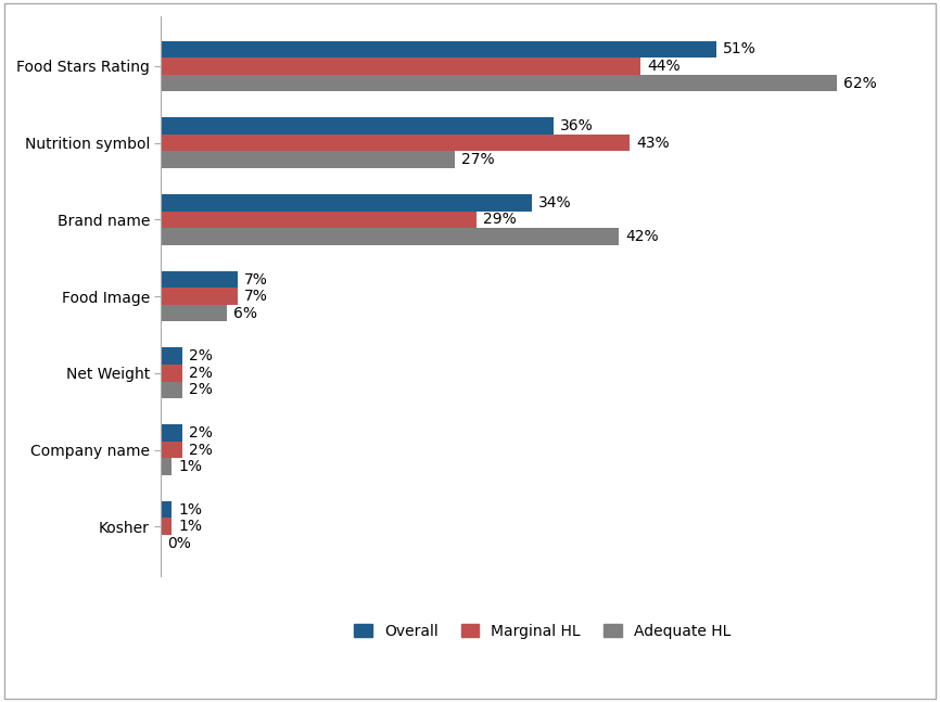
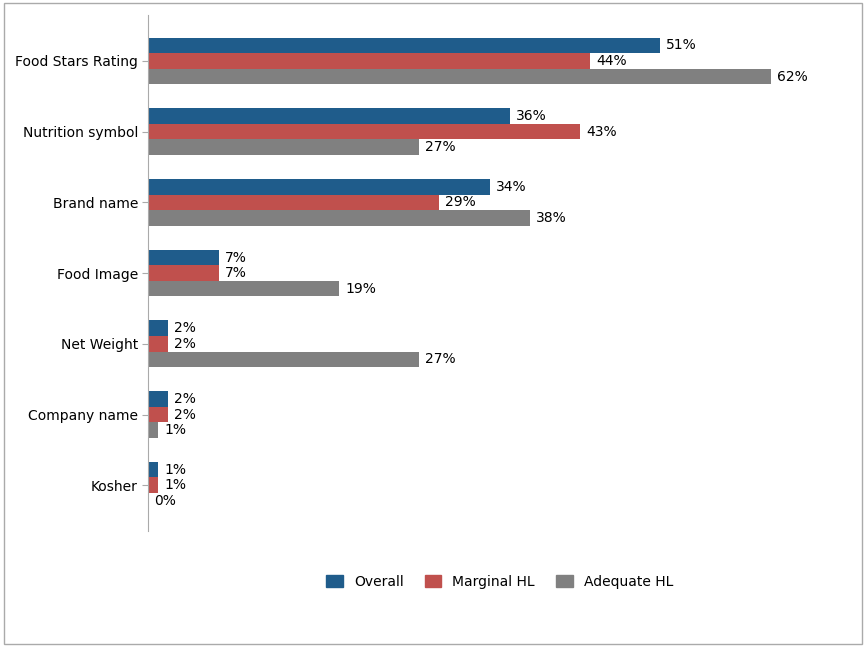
Adequate HL/Brand name: 42% -> 38%
Adequate HL/Food Image: 6% -> 19%
Adequate HL/Net Weight: 2% -> 27%
